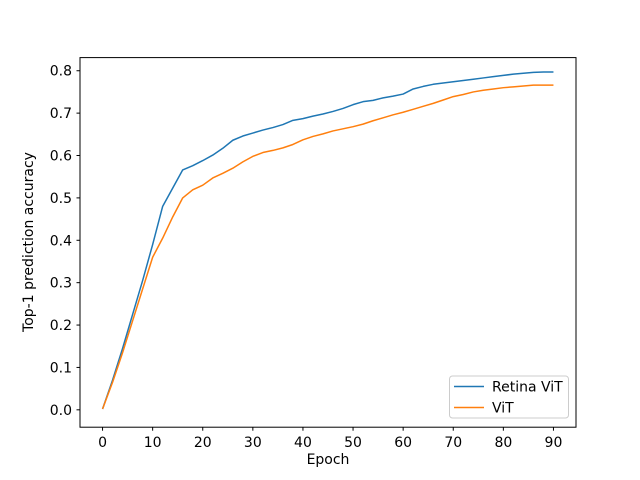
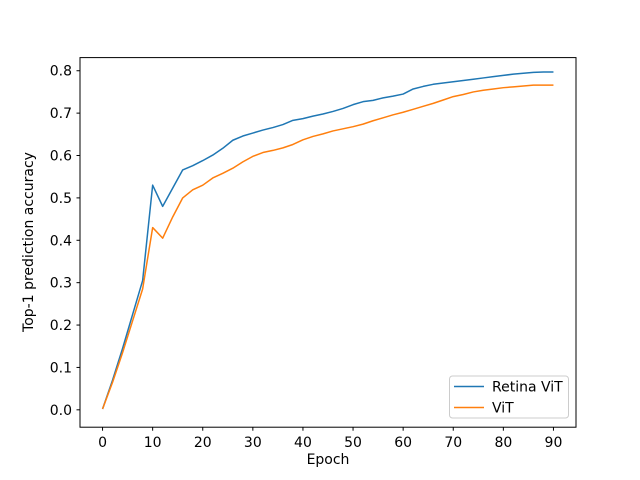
Retina ViT/10: 0.39 -> 0.53
ViT/10: 0.36 -> 0.43
